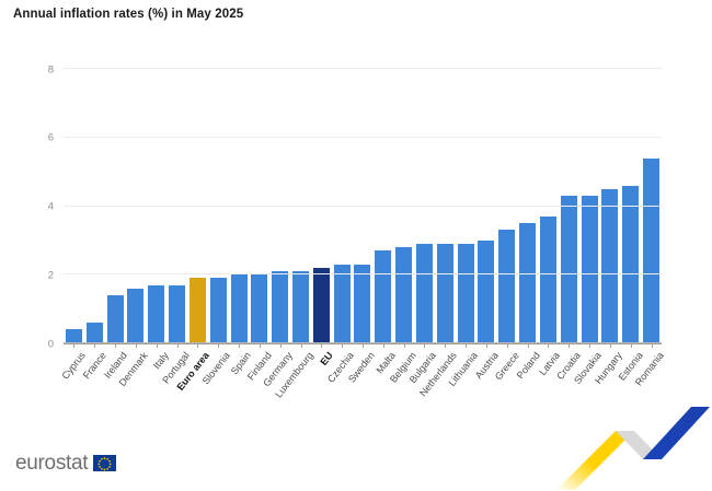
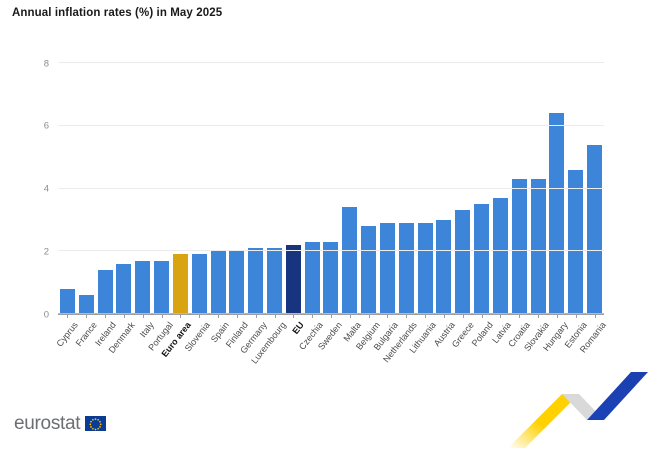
Cyprus: 0.4 -> 0.8
Malta: 2.7 -> 3.4
Hungary: 4.5 -> 6.4
